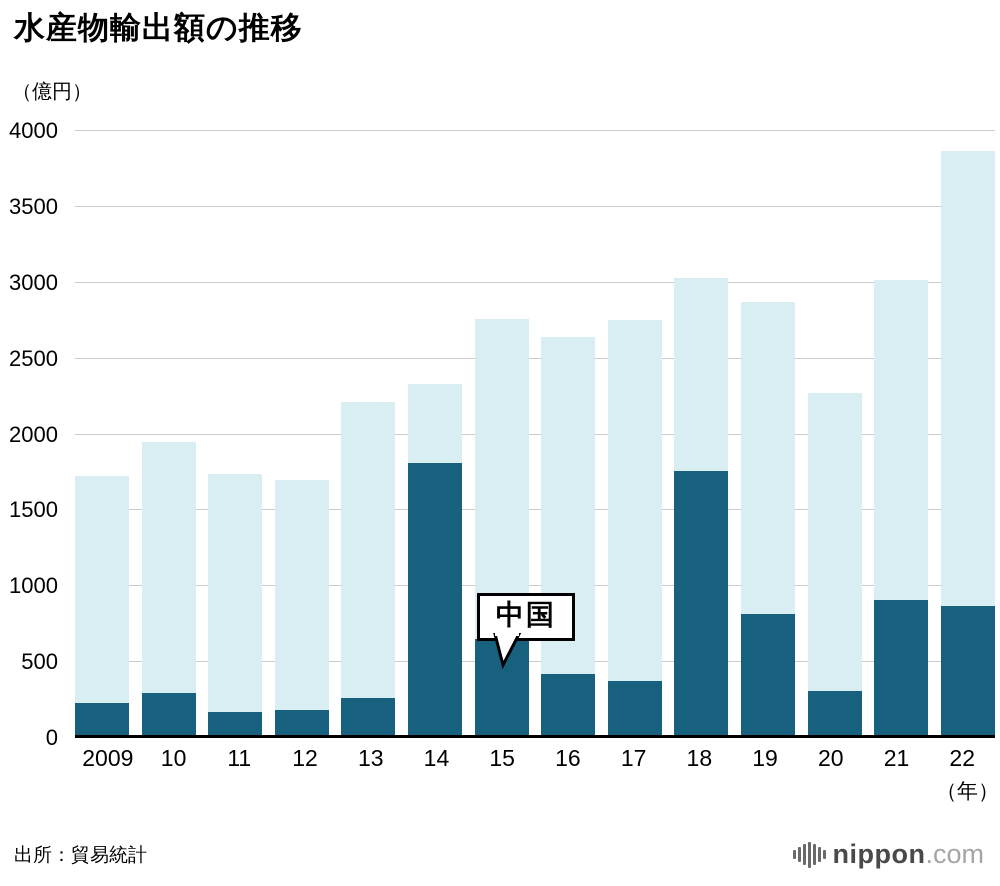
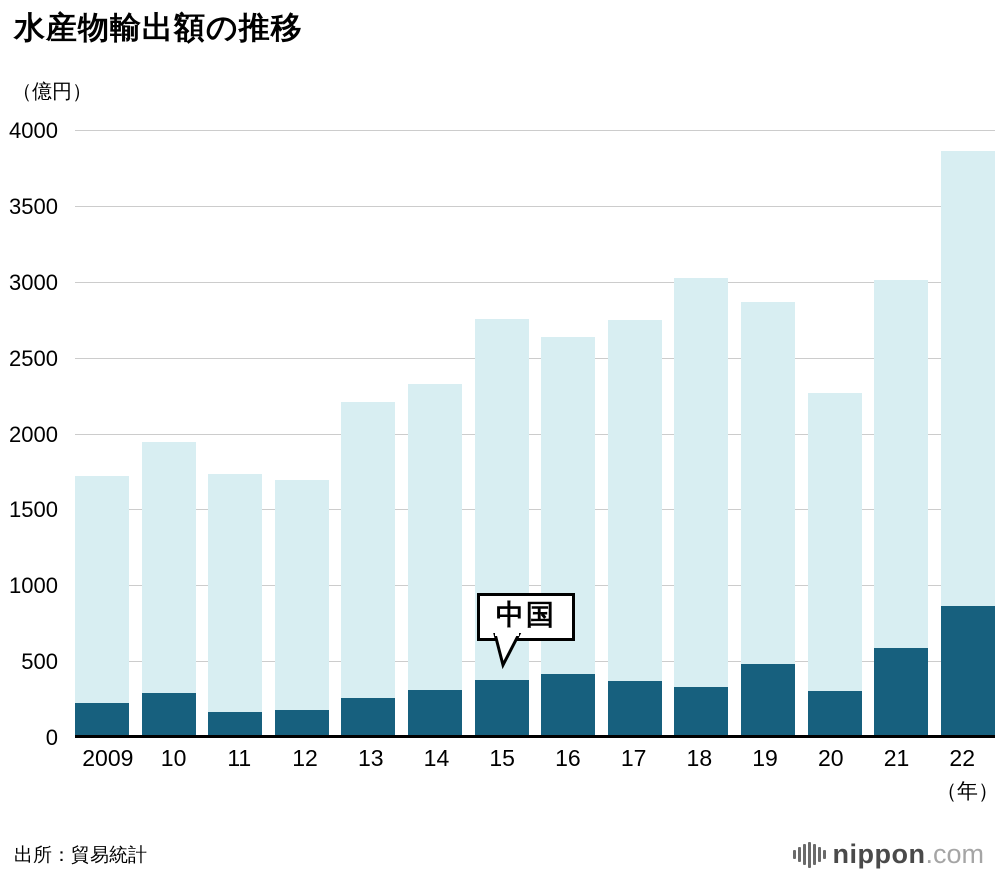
中国/14: 1810 -> 320
中国/15: 650 -> 380
中国/18: 1760 -> 340
中国/19: 820 -> 490
中国/21: 910 -> 590
